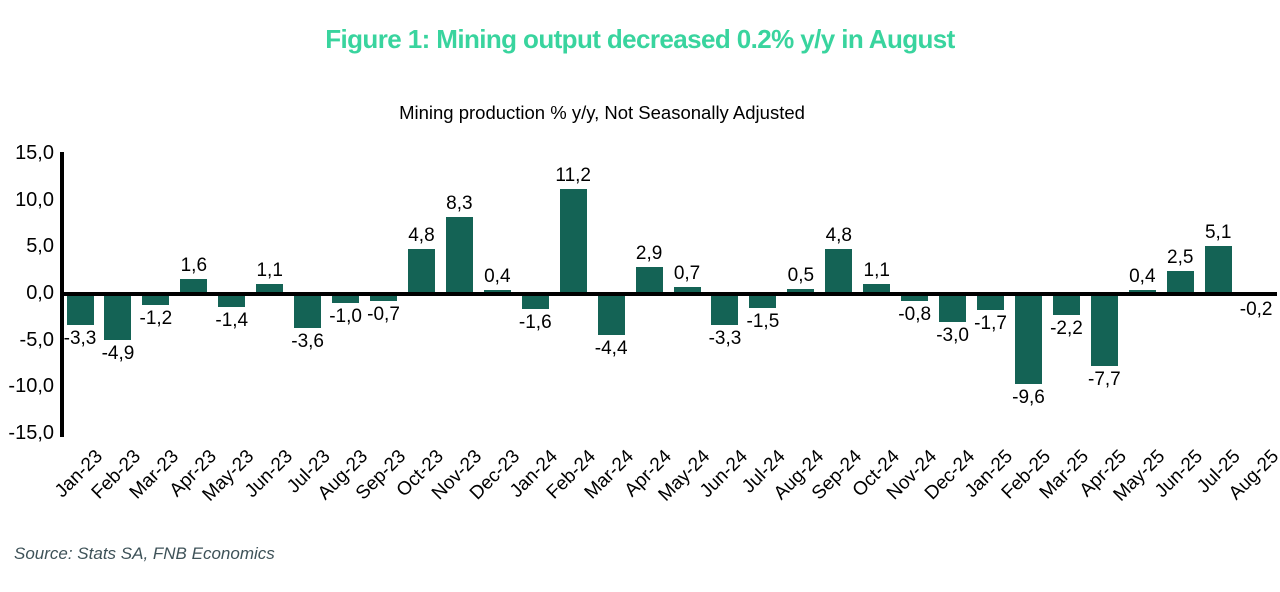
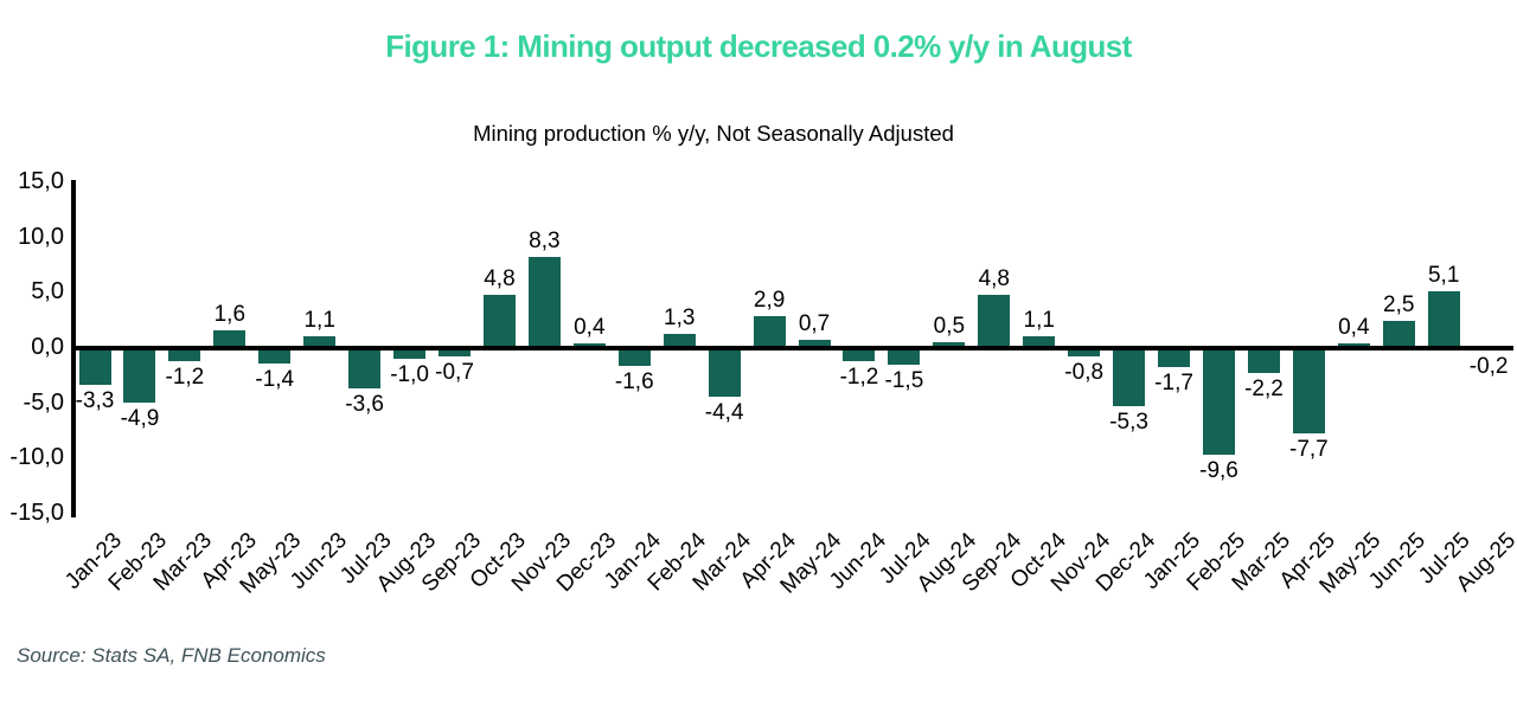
Feb-24: 11,2 -> 1,3
Jun-24: -3,3 -> -1,2
Dec-24: -3,0 -> -5,3
